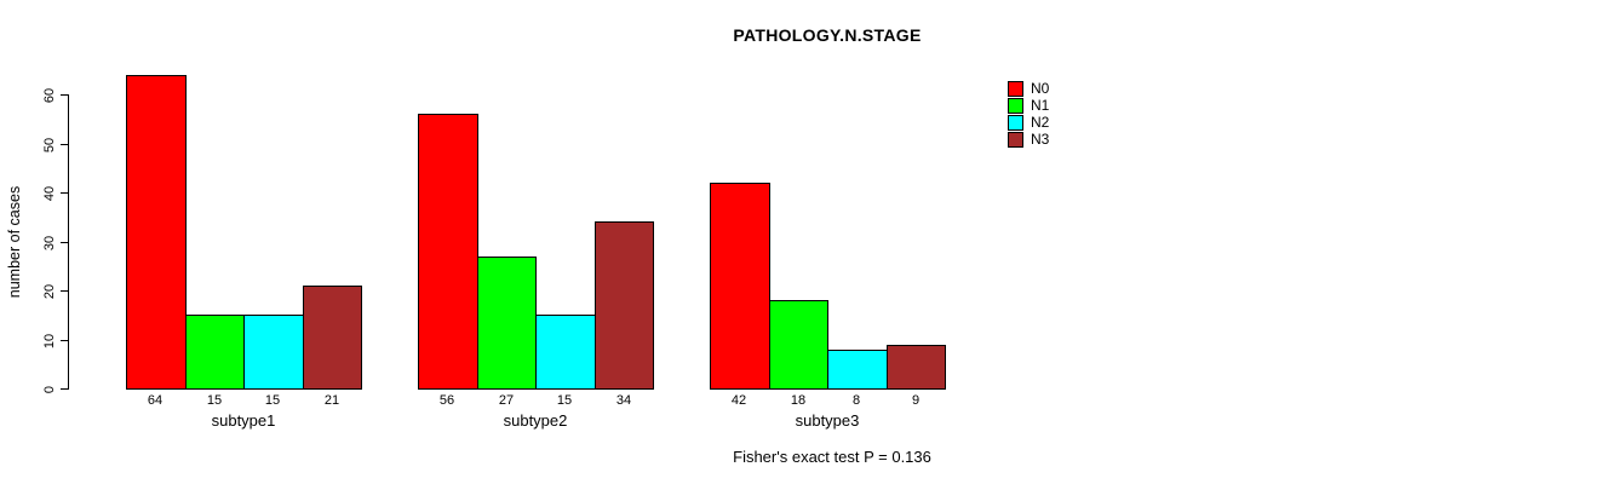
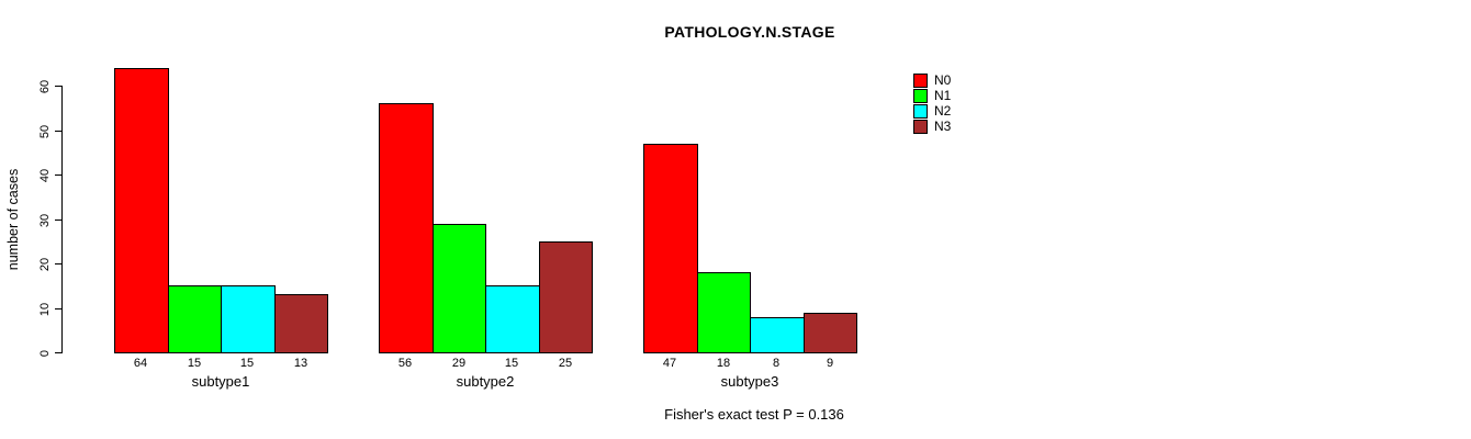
N3/subtype1: 21 -> 13
N1/subtype2: 27 -> 29
N3/subtype2: 34 -> 25
N0/subtype3: 42 -> 47
